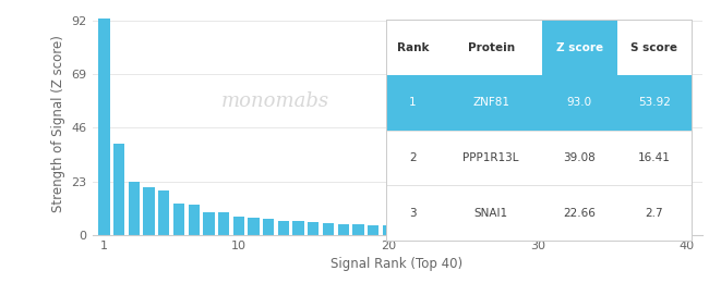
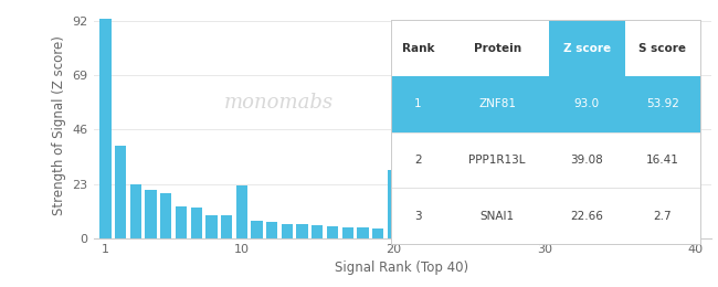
10: 7.8 -> 22.5
20: 4.0 -> 29.0
